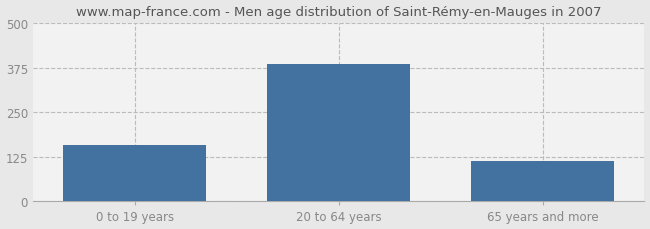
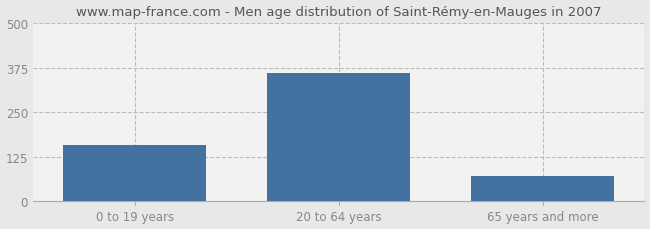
20 to 64 years: 385 -> 360
65 years and more: 113 -> 70
